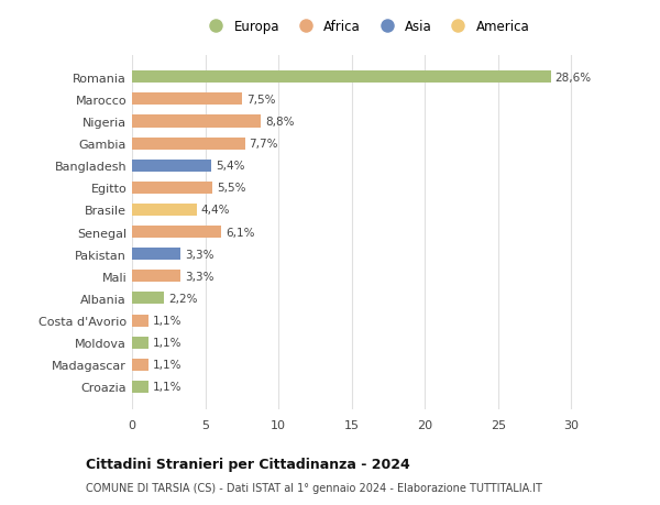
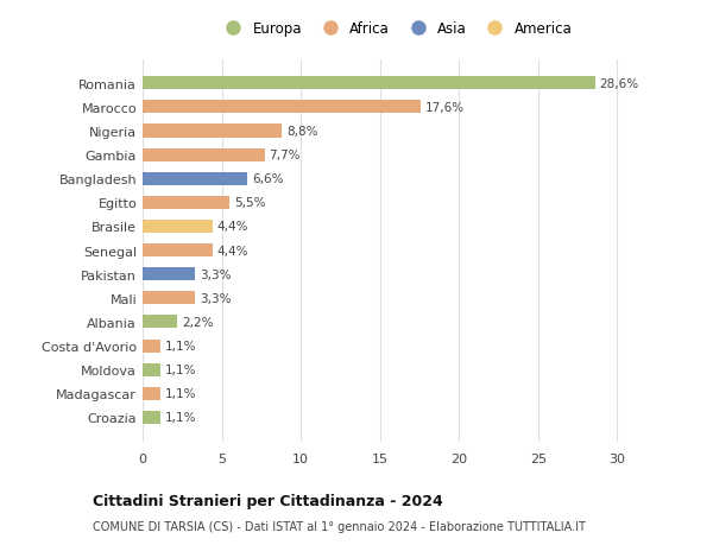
Marocco: 7,5% -> 17,6%
Bangladesh: 5,4% -> 6,6%
Senegal: 6,1% -> 4,4%
